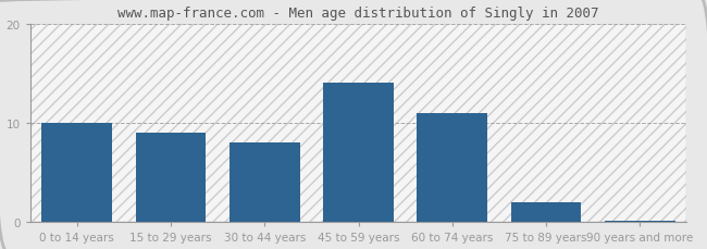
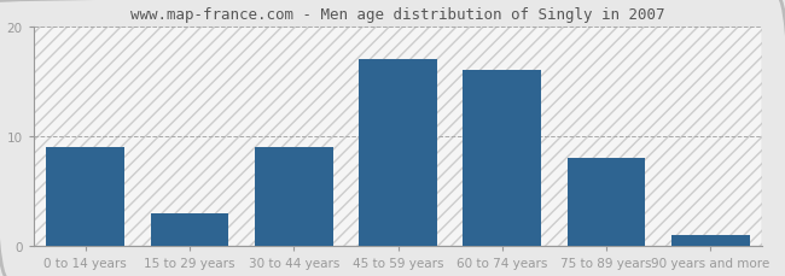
0 to 14 years: 10.0 -> 9.0
15 to 29 years: 9.0 -> 3.0
30 to 44 years: 8.0 -> 9.0
45 to 59 years: 14.0 -> 17.0
60 to 74 years: 11.0 -> 16.0
75 to 89 years: 2.0 -> 8.0
90 years and more: 0.2 -> 1.0
